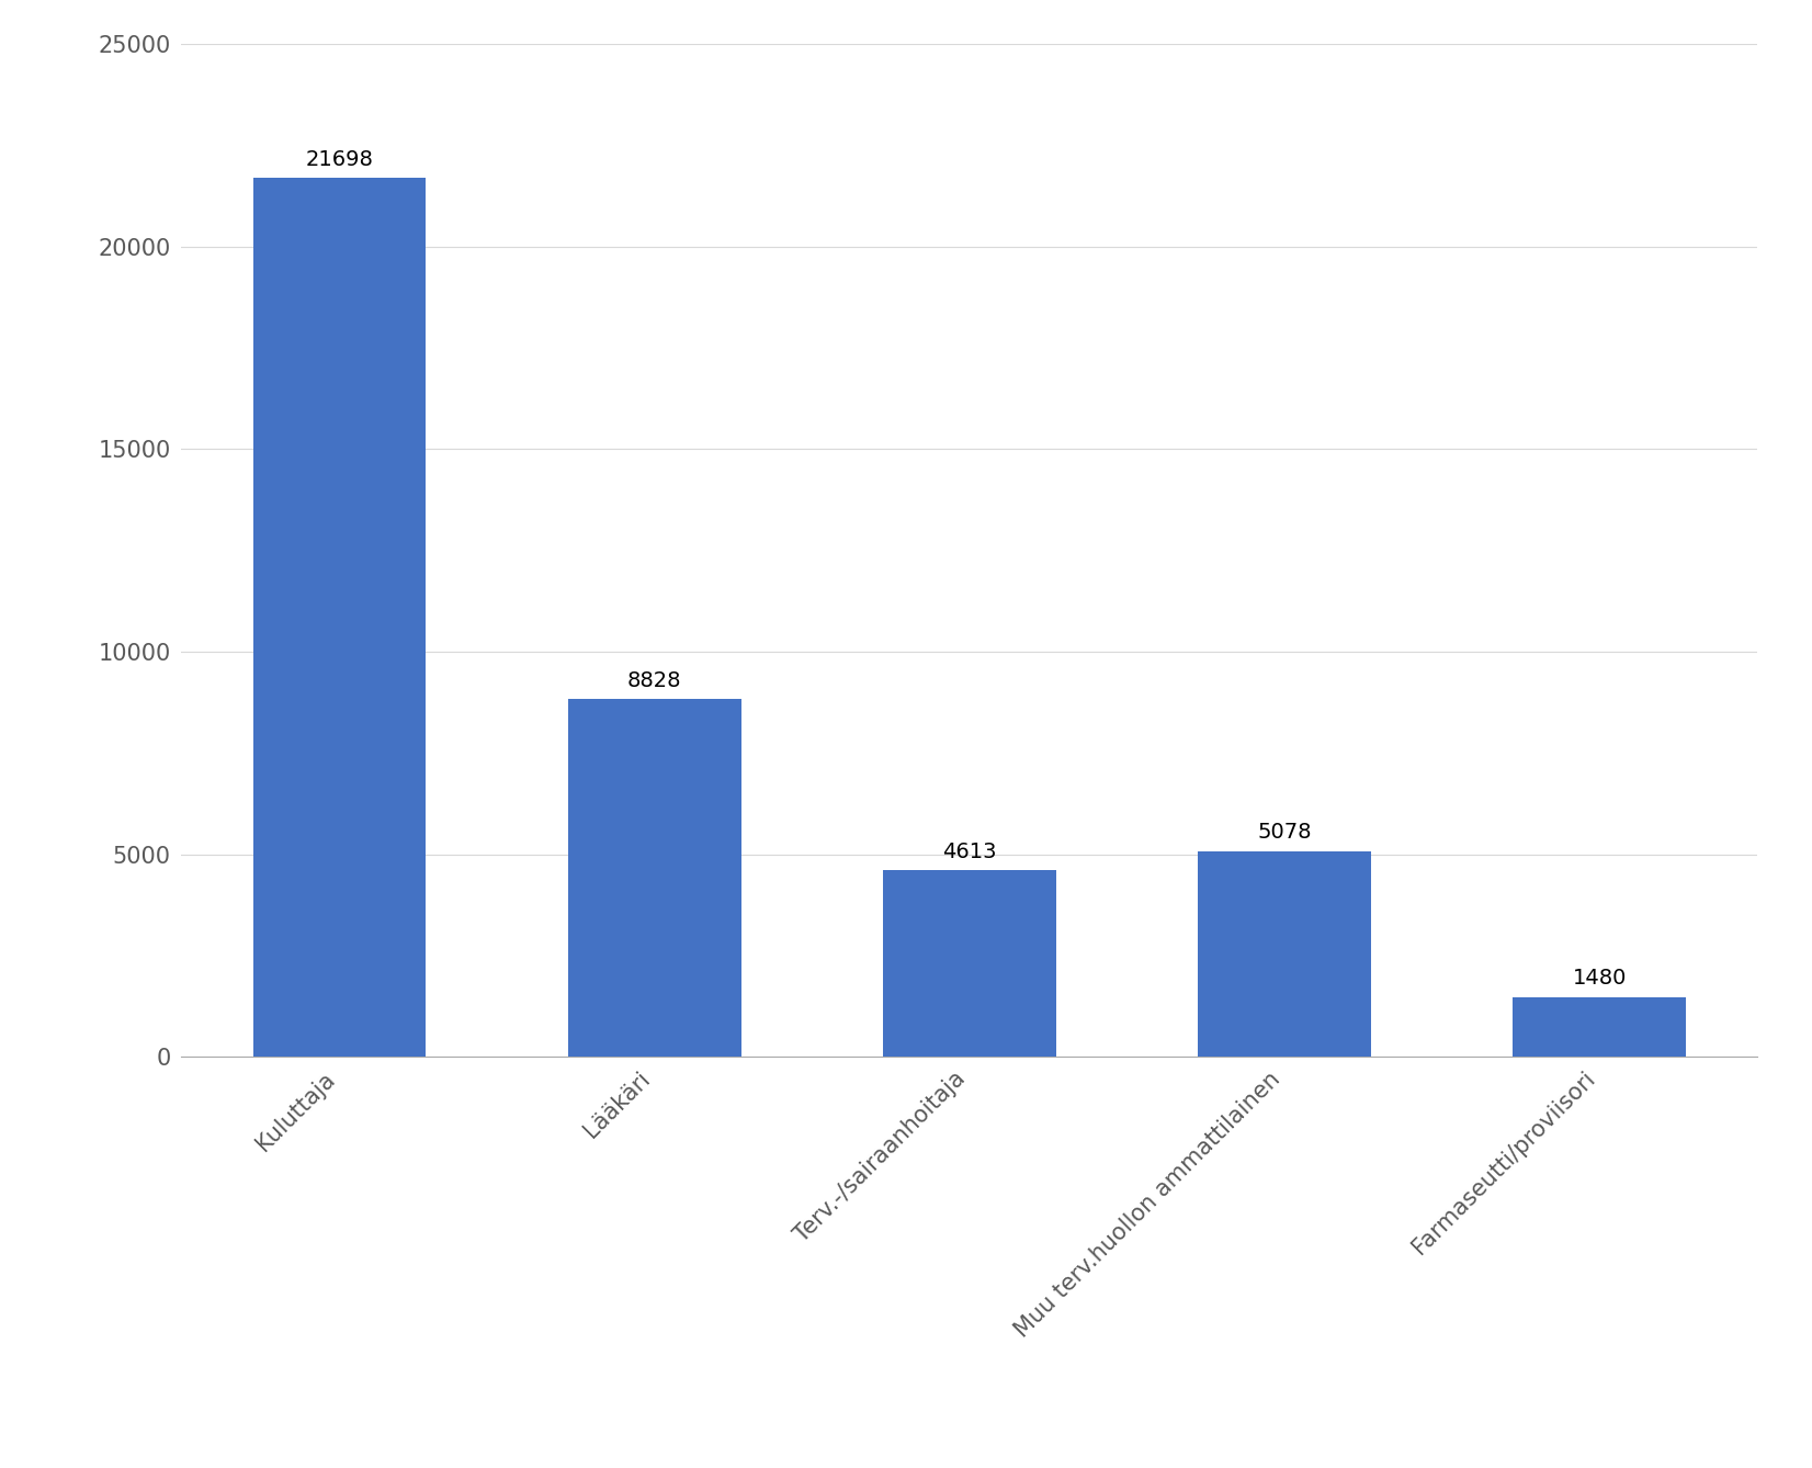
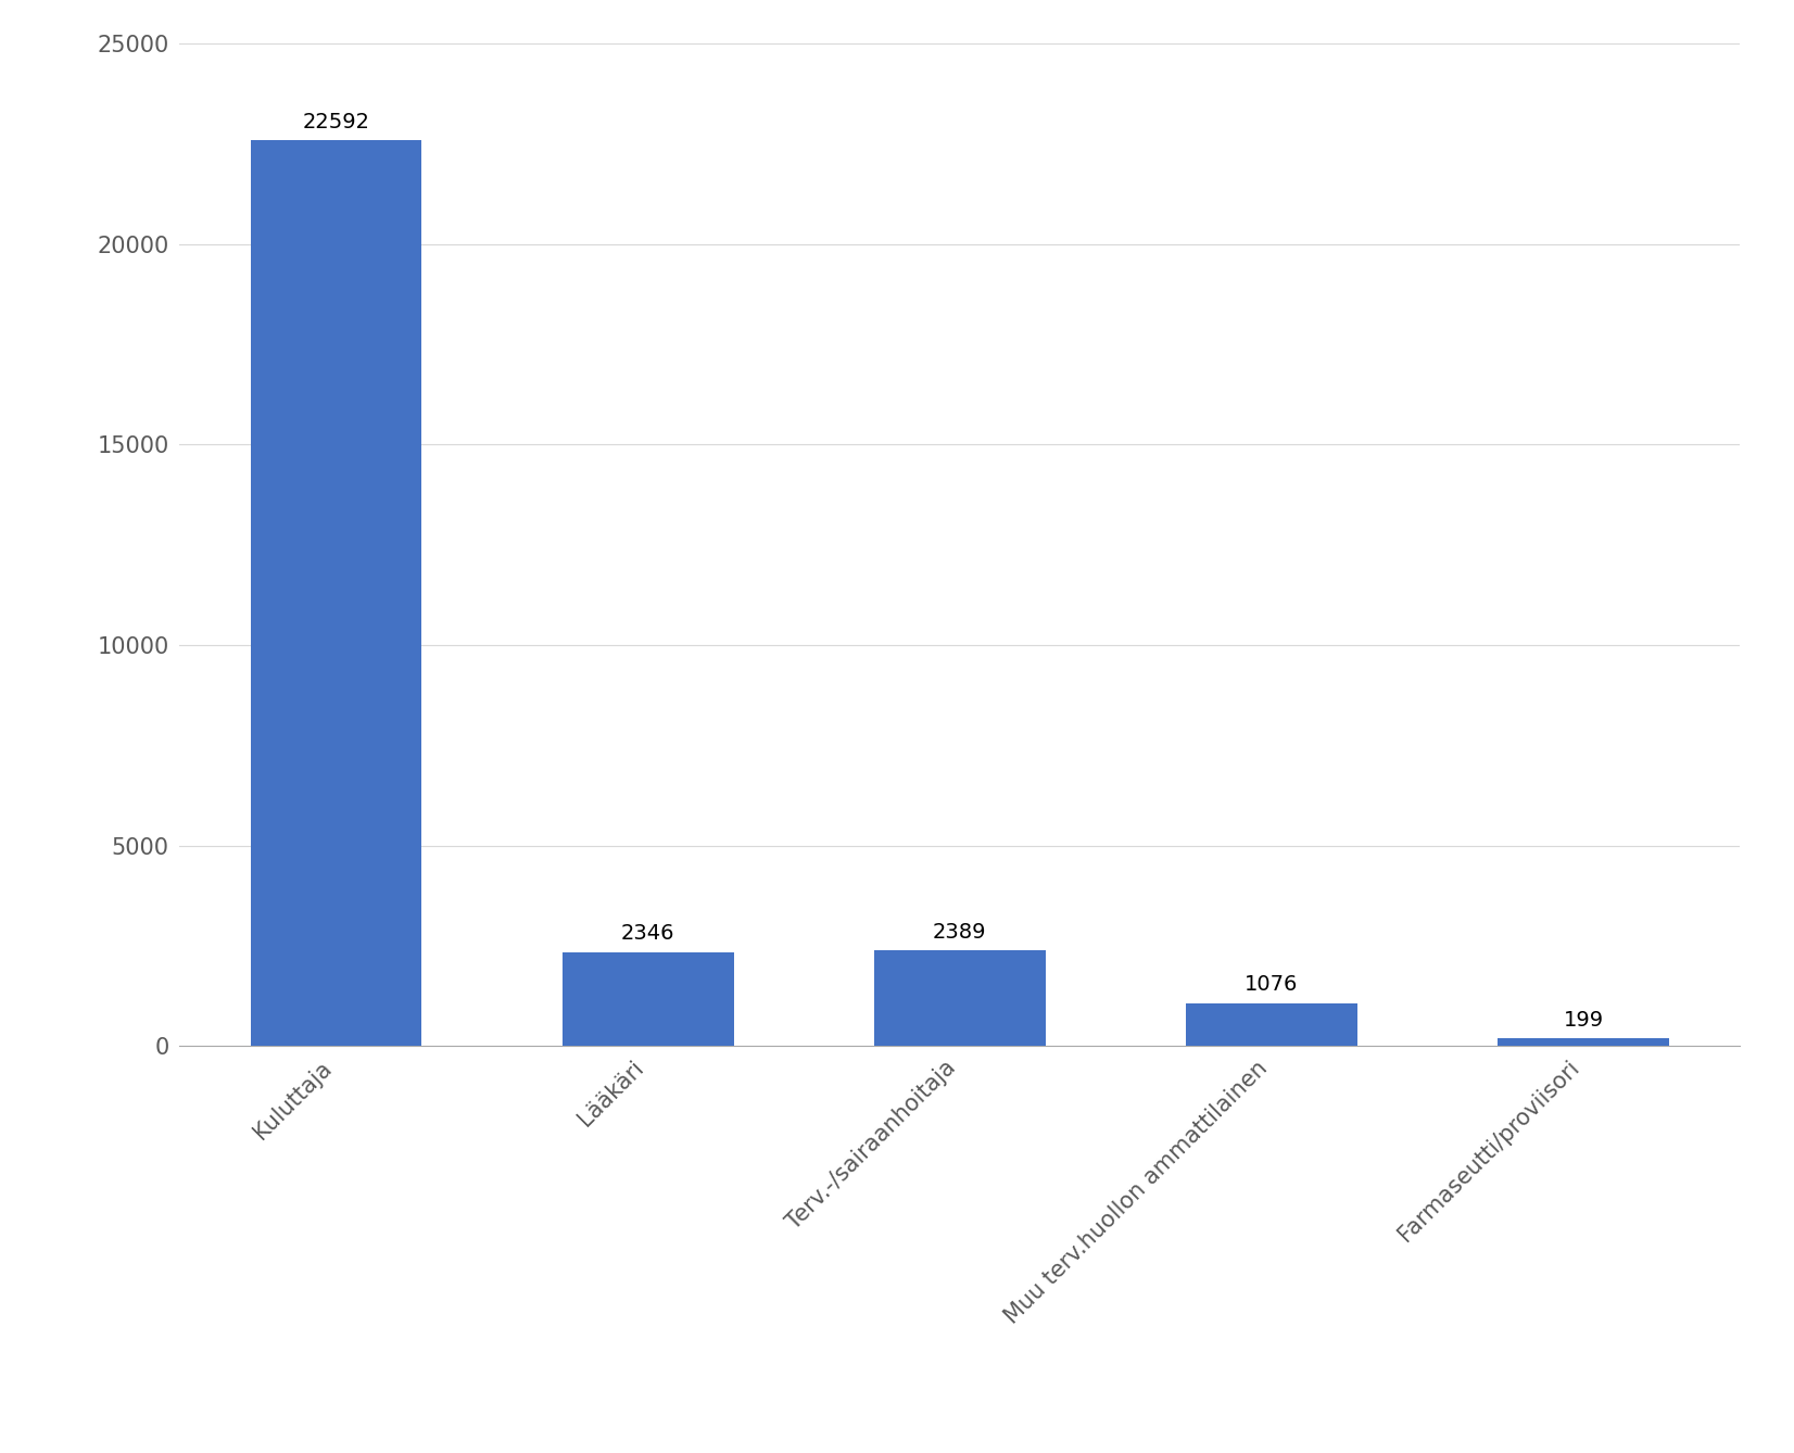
Kuluttaja: 21698 -> 22592
Lääkäri: 8828 -> 2346
Terv.-/sairaanhoitaja: 4613 -> 2389
Muu terv.huollon ammattilainen: 5078 -> 1076
Farmaseutti/proviisori: 1480 -> 199
